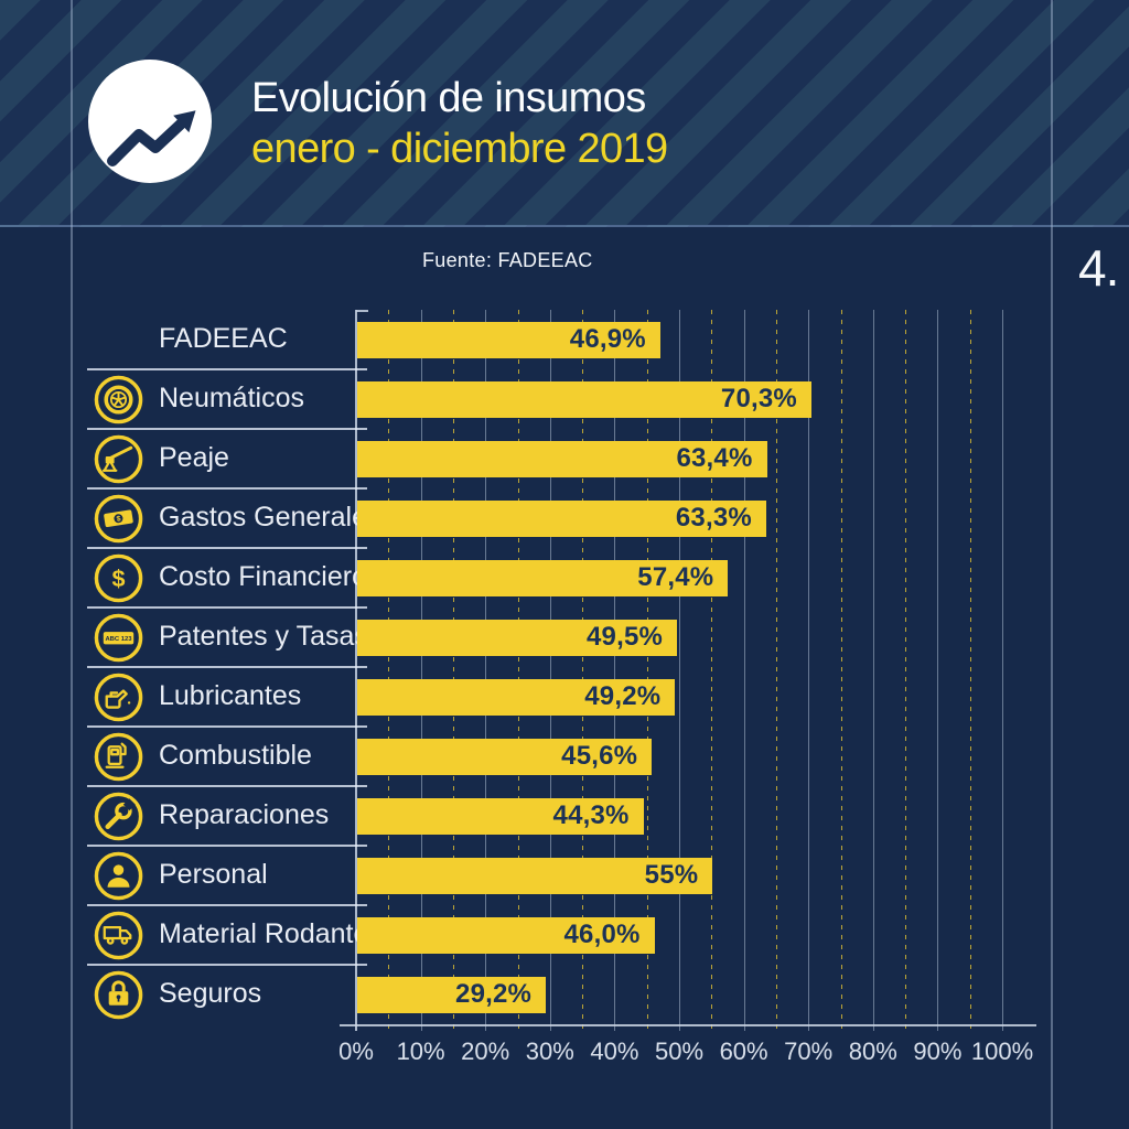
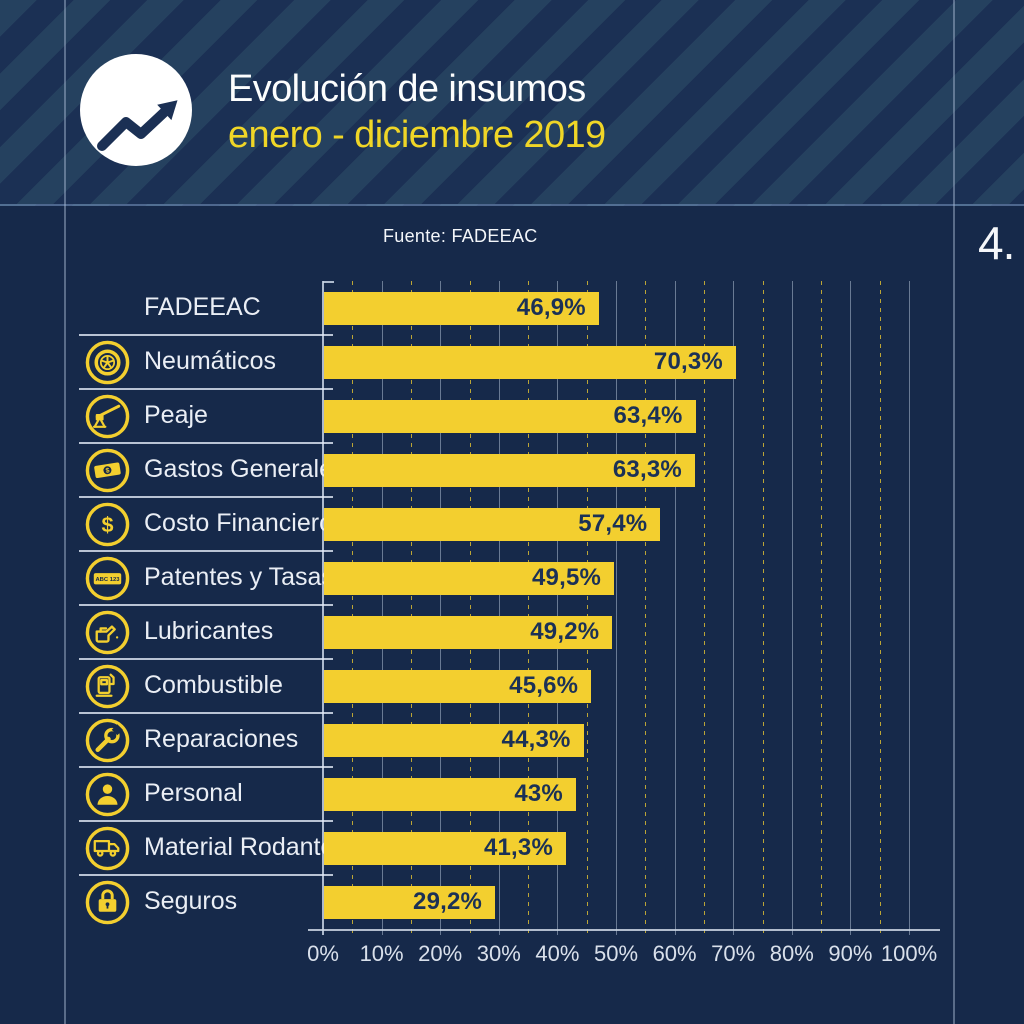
Personal: 55% -> 43%
Material Rodante: 46,0% -> 41,3%
